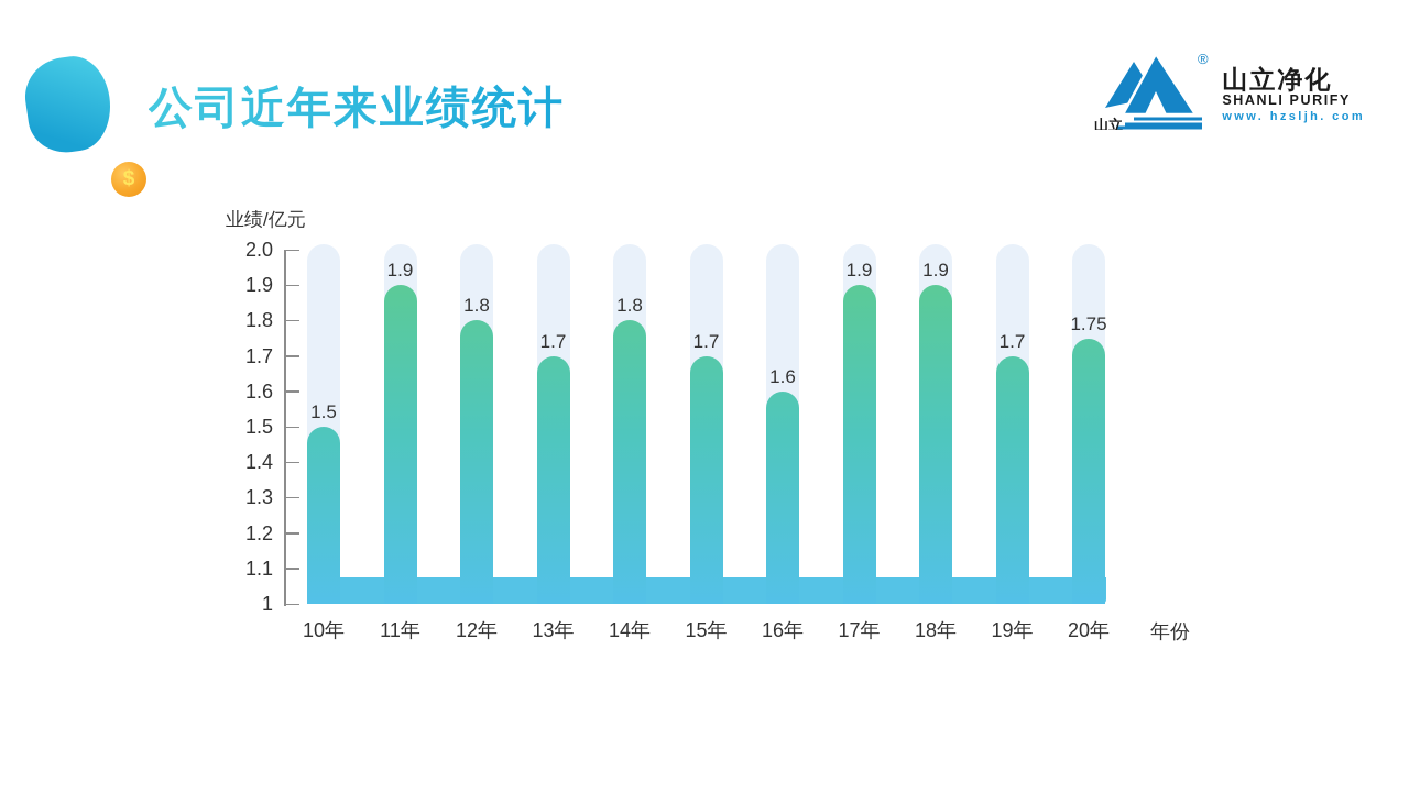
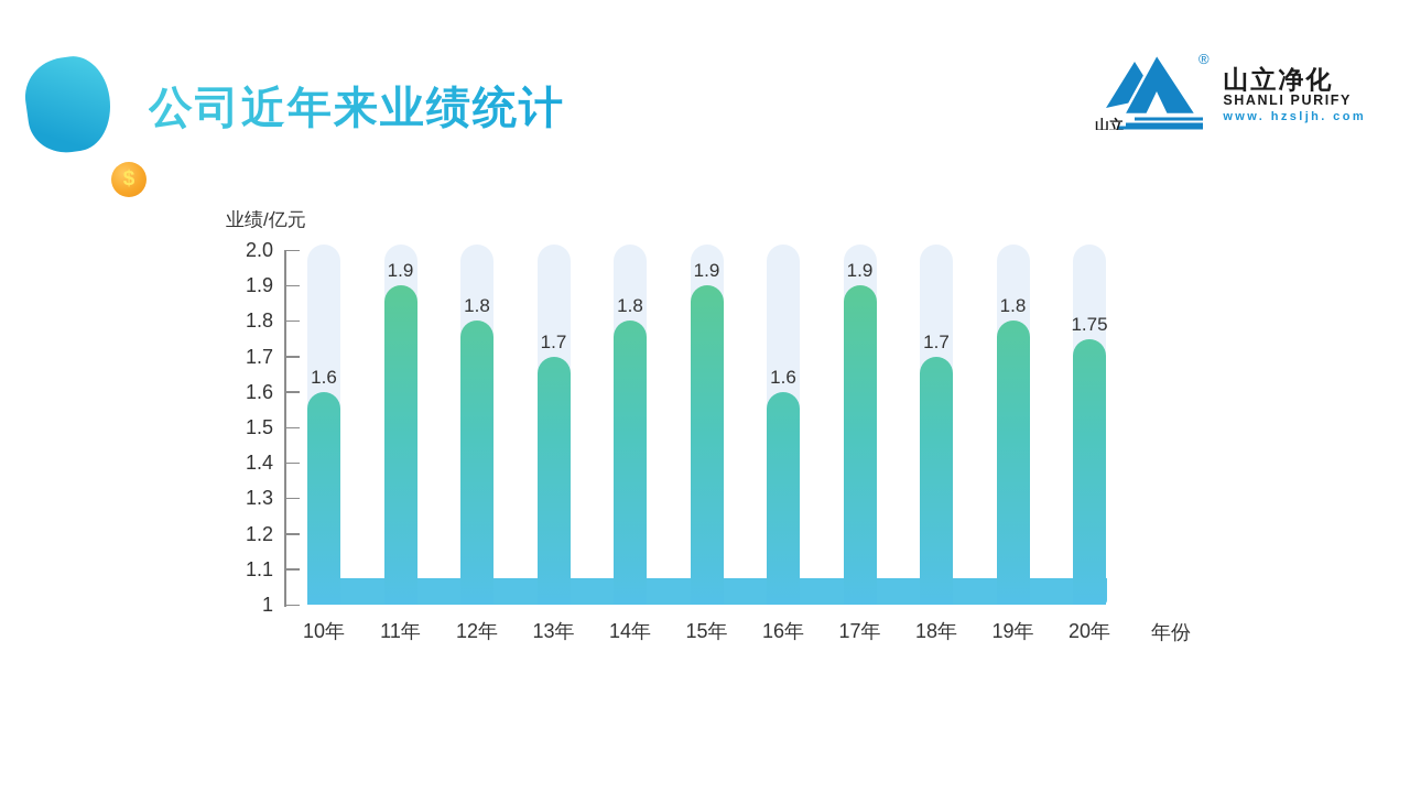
10年: 1.5 -> 1.6
15年: 1.7 -> 1.9
18年: 1.9 -> 1.7
19年: 1.7 -> 1.8
